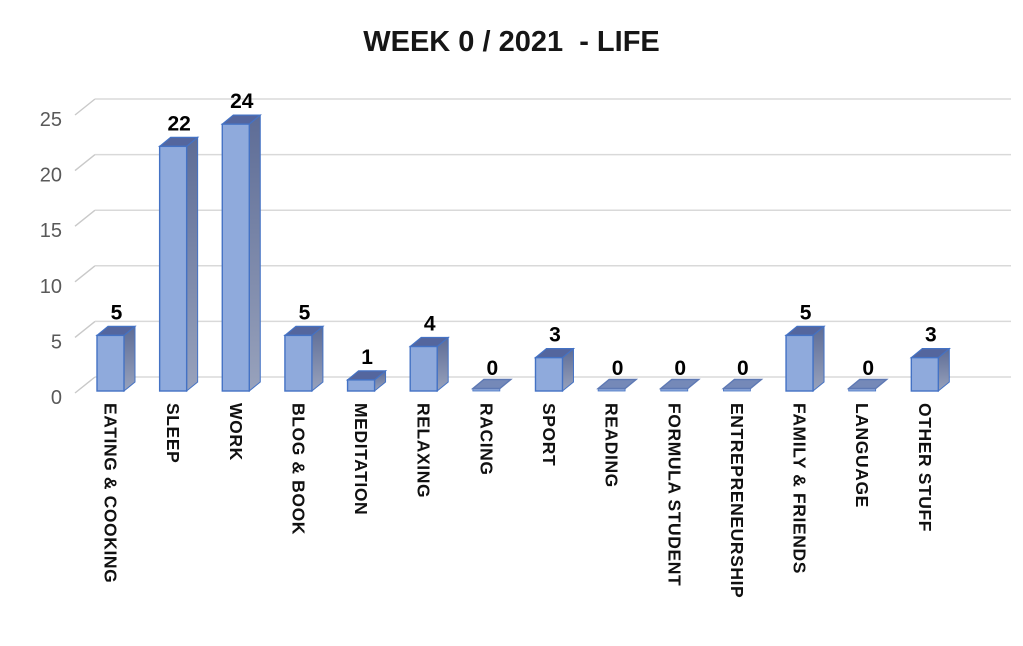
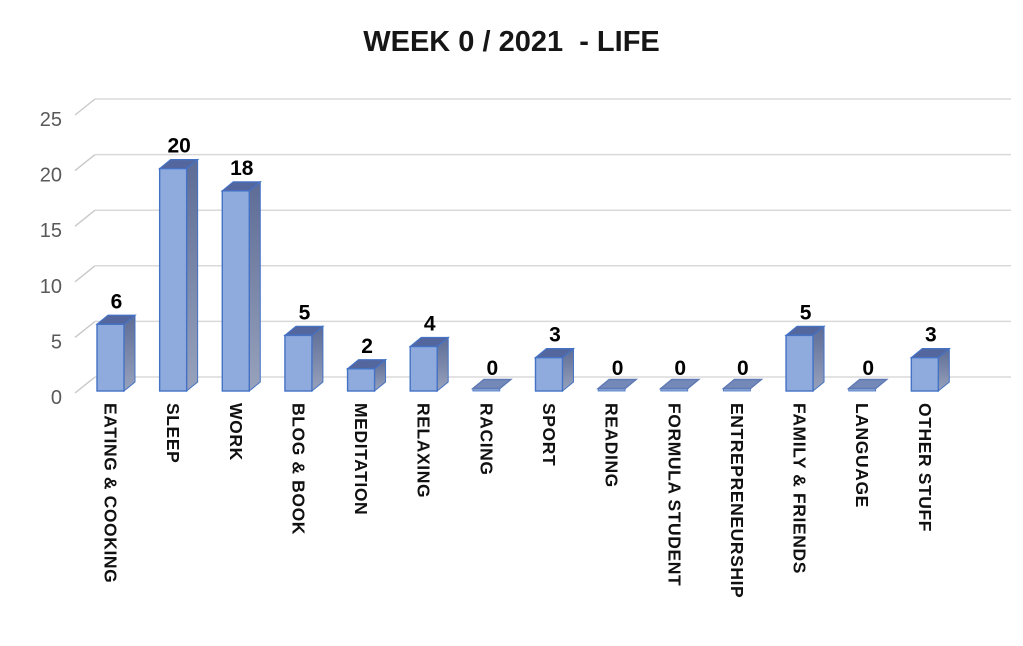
EATING & COOKING: 5 -> 6
SLEEP: 22 -> 20
WORK: 24 -> 18
MEDITATION: 1 -> 2
